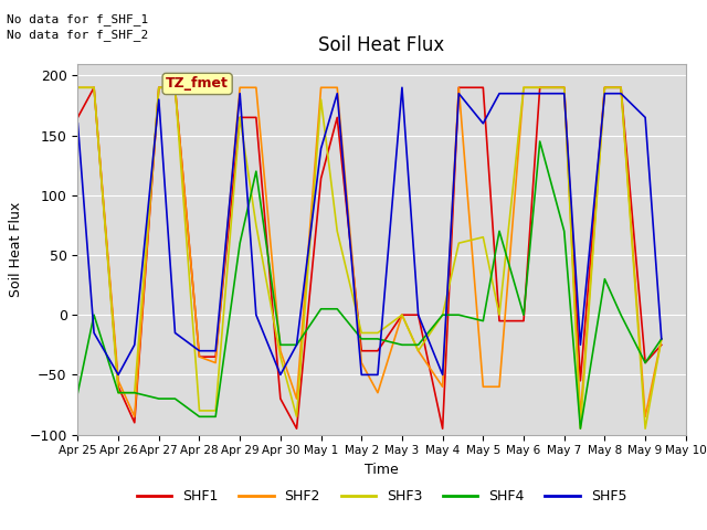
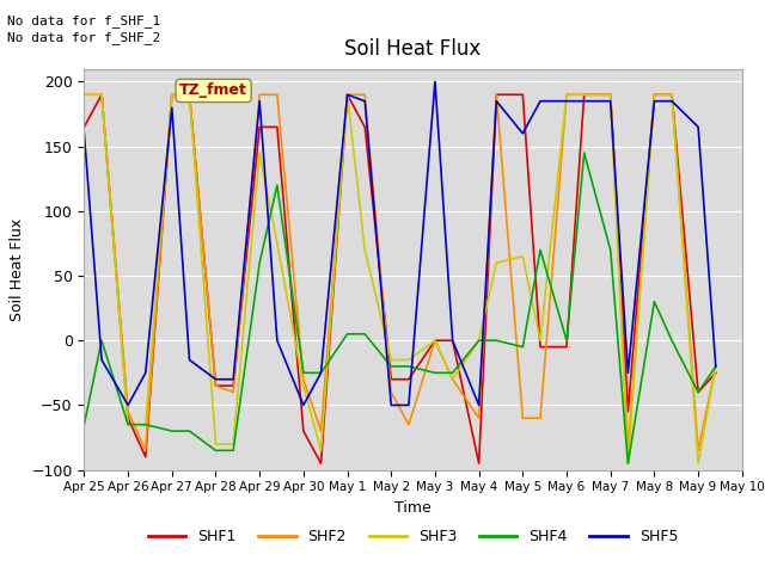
SHF3/Apr 29: 165 -> 145
SHF1/May 1: 114 -> 190
SHF3/May 1: 180 -> 190
SHF5/May 1: 139 -> 190
SHF5/May 3: 190 -> 200
